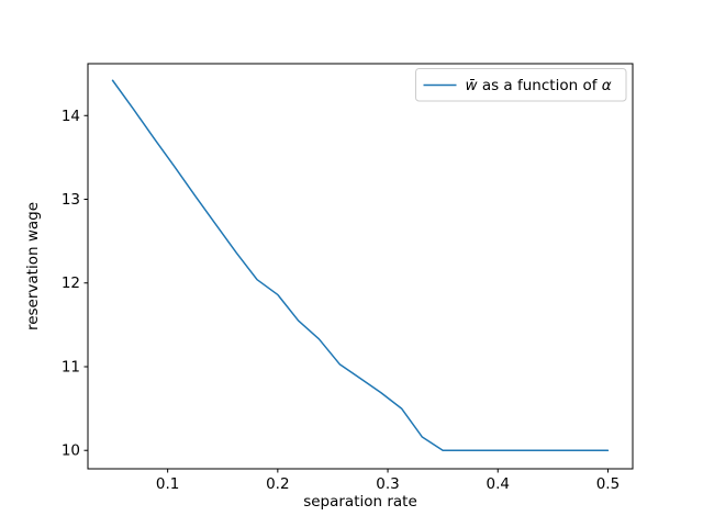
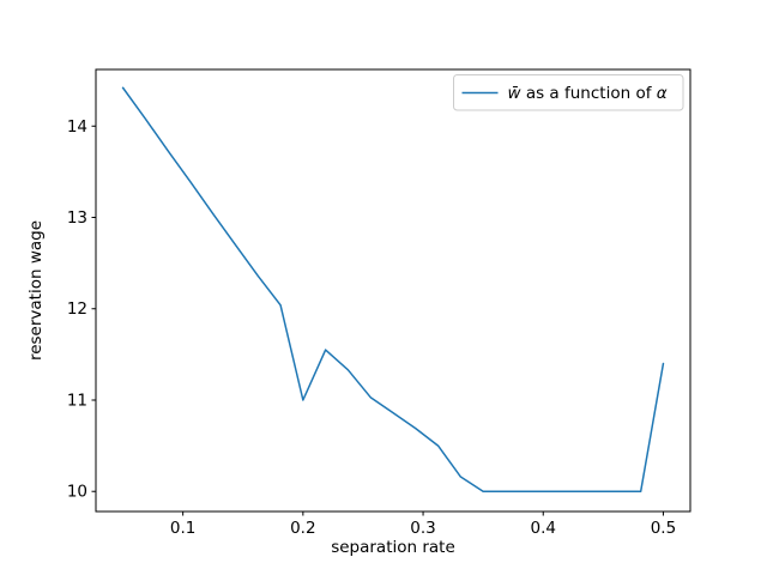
0.2: 11.9 -> 11.0
0.5: 10.0 -> 11.4
